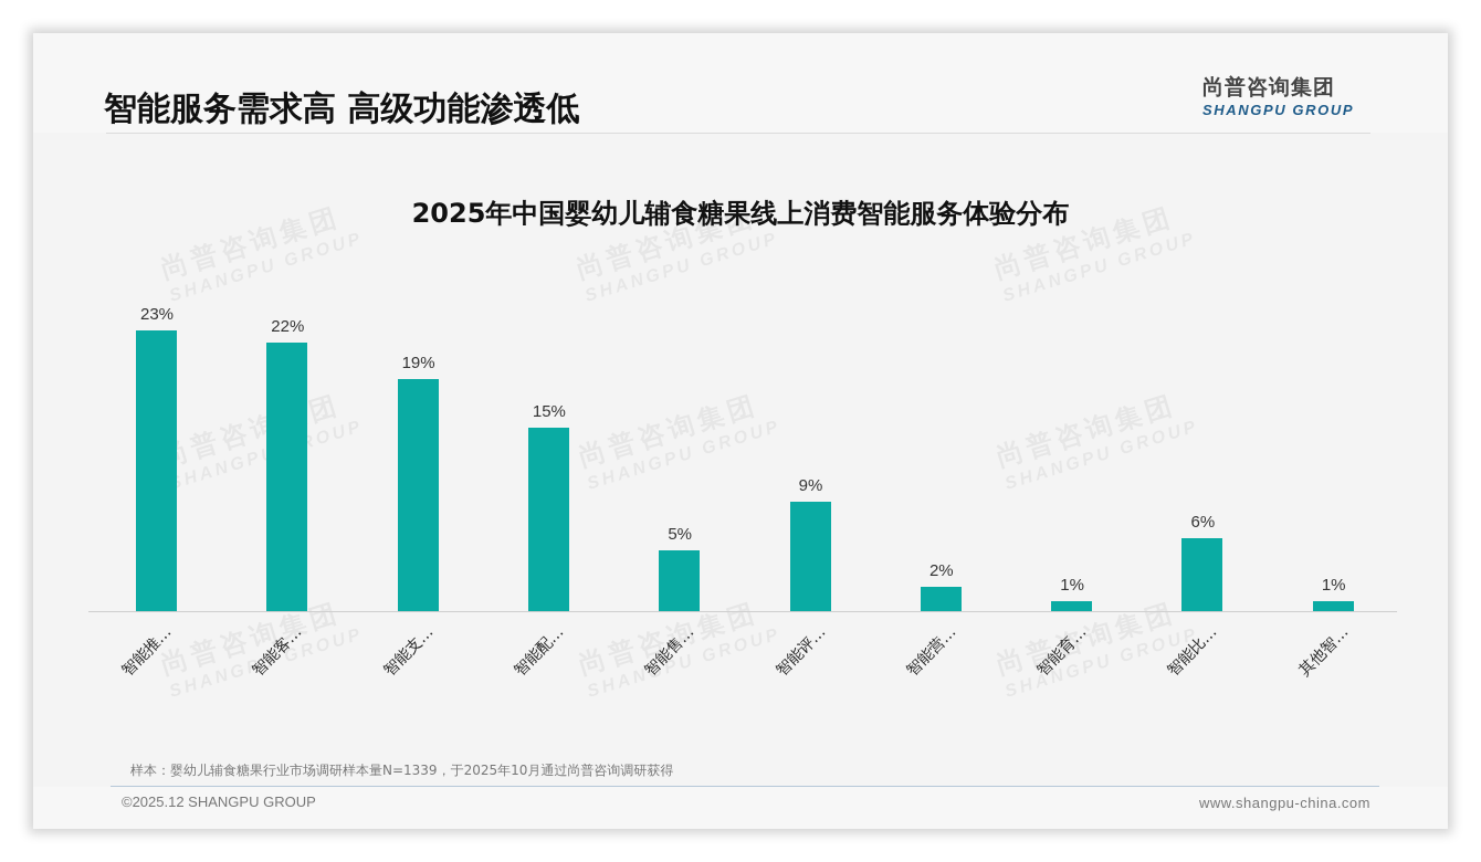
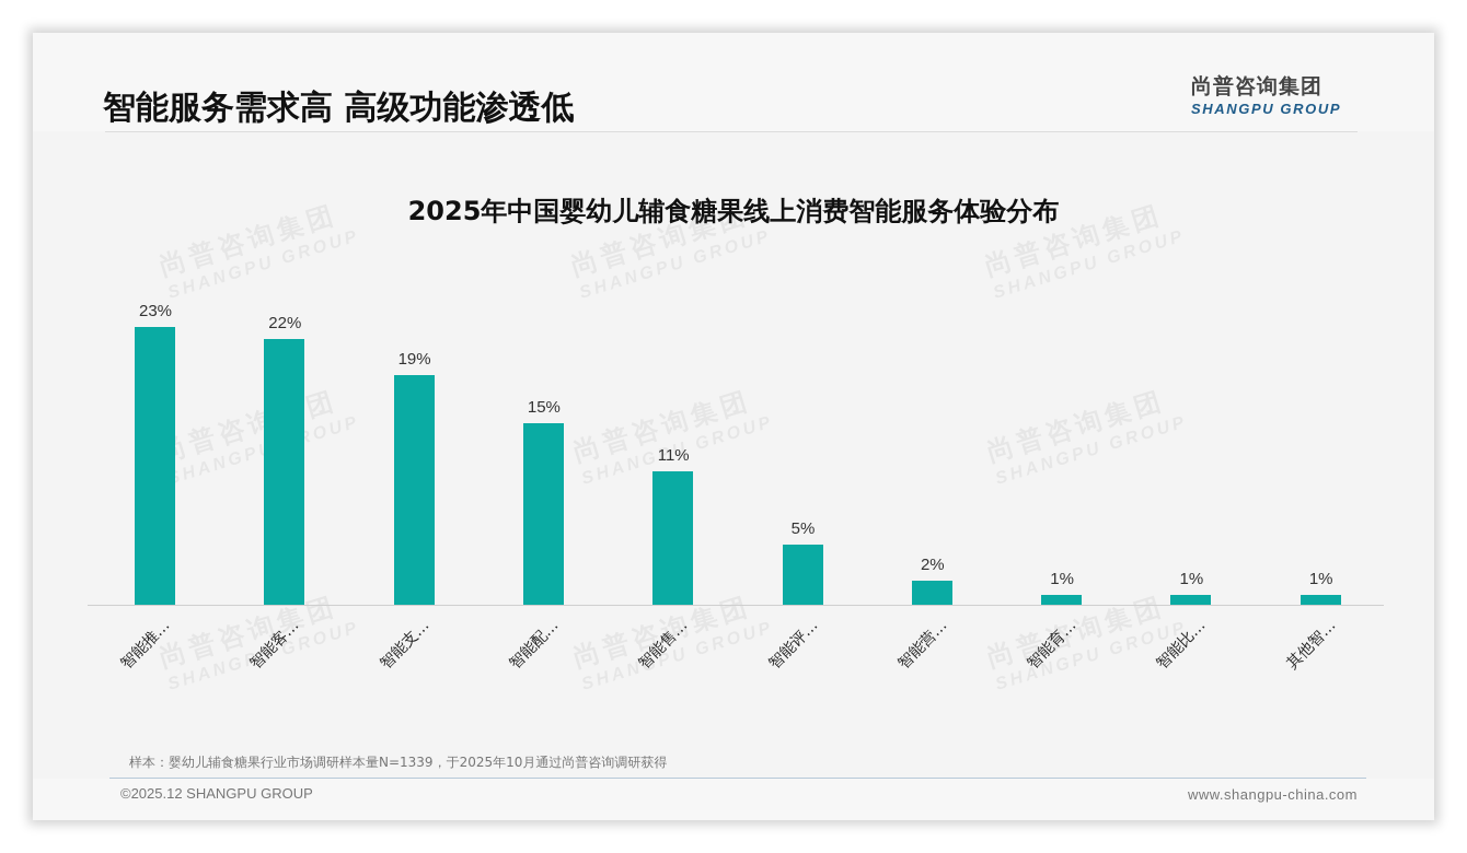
智能售…: 5% -> 11%
智能评…: 9% -> 5%
智能比…: 6% -> 1%
